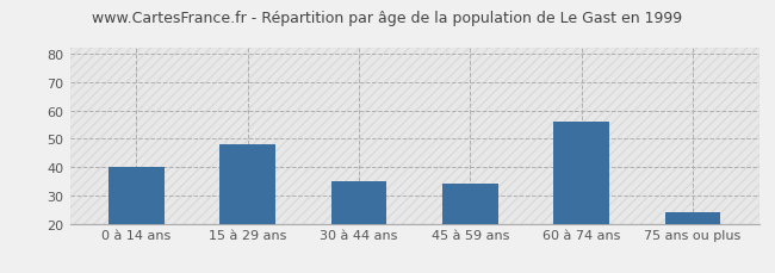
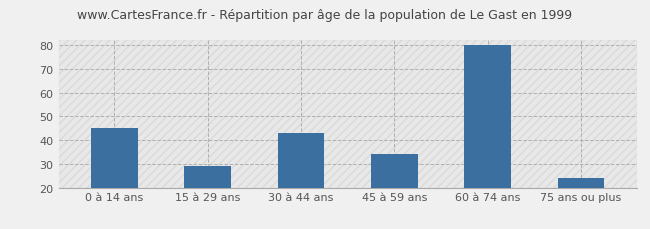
0 à 14 ans: 40 -> 45
15 à 29 ans: 48 -> 29
30 à 44 ans: 35 -> 43
60 à 74 ans: 56 -> 80
